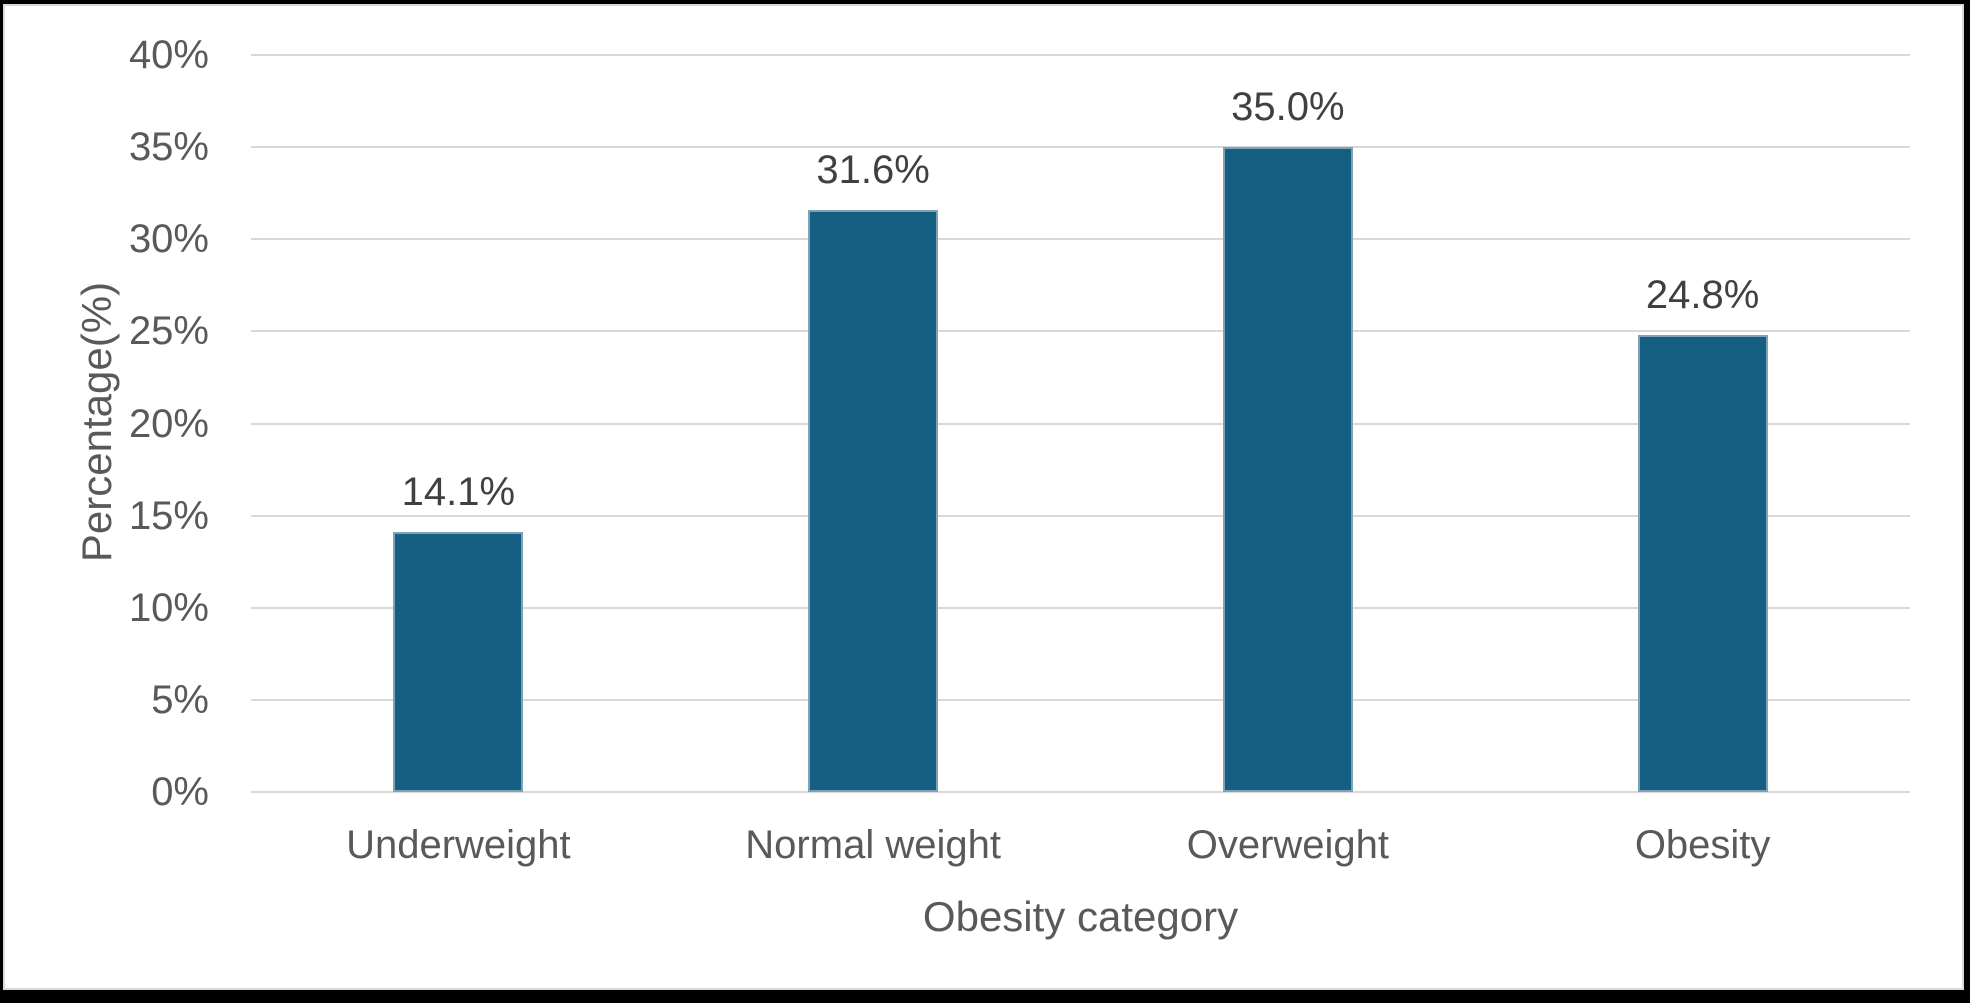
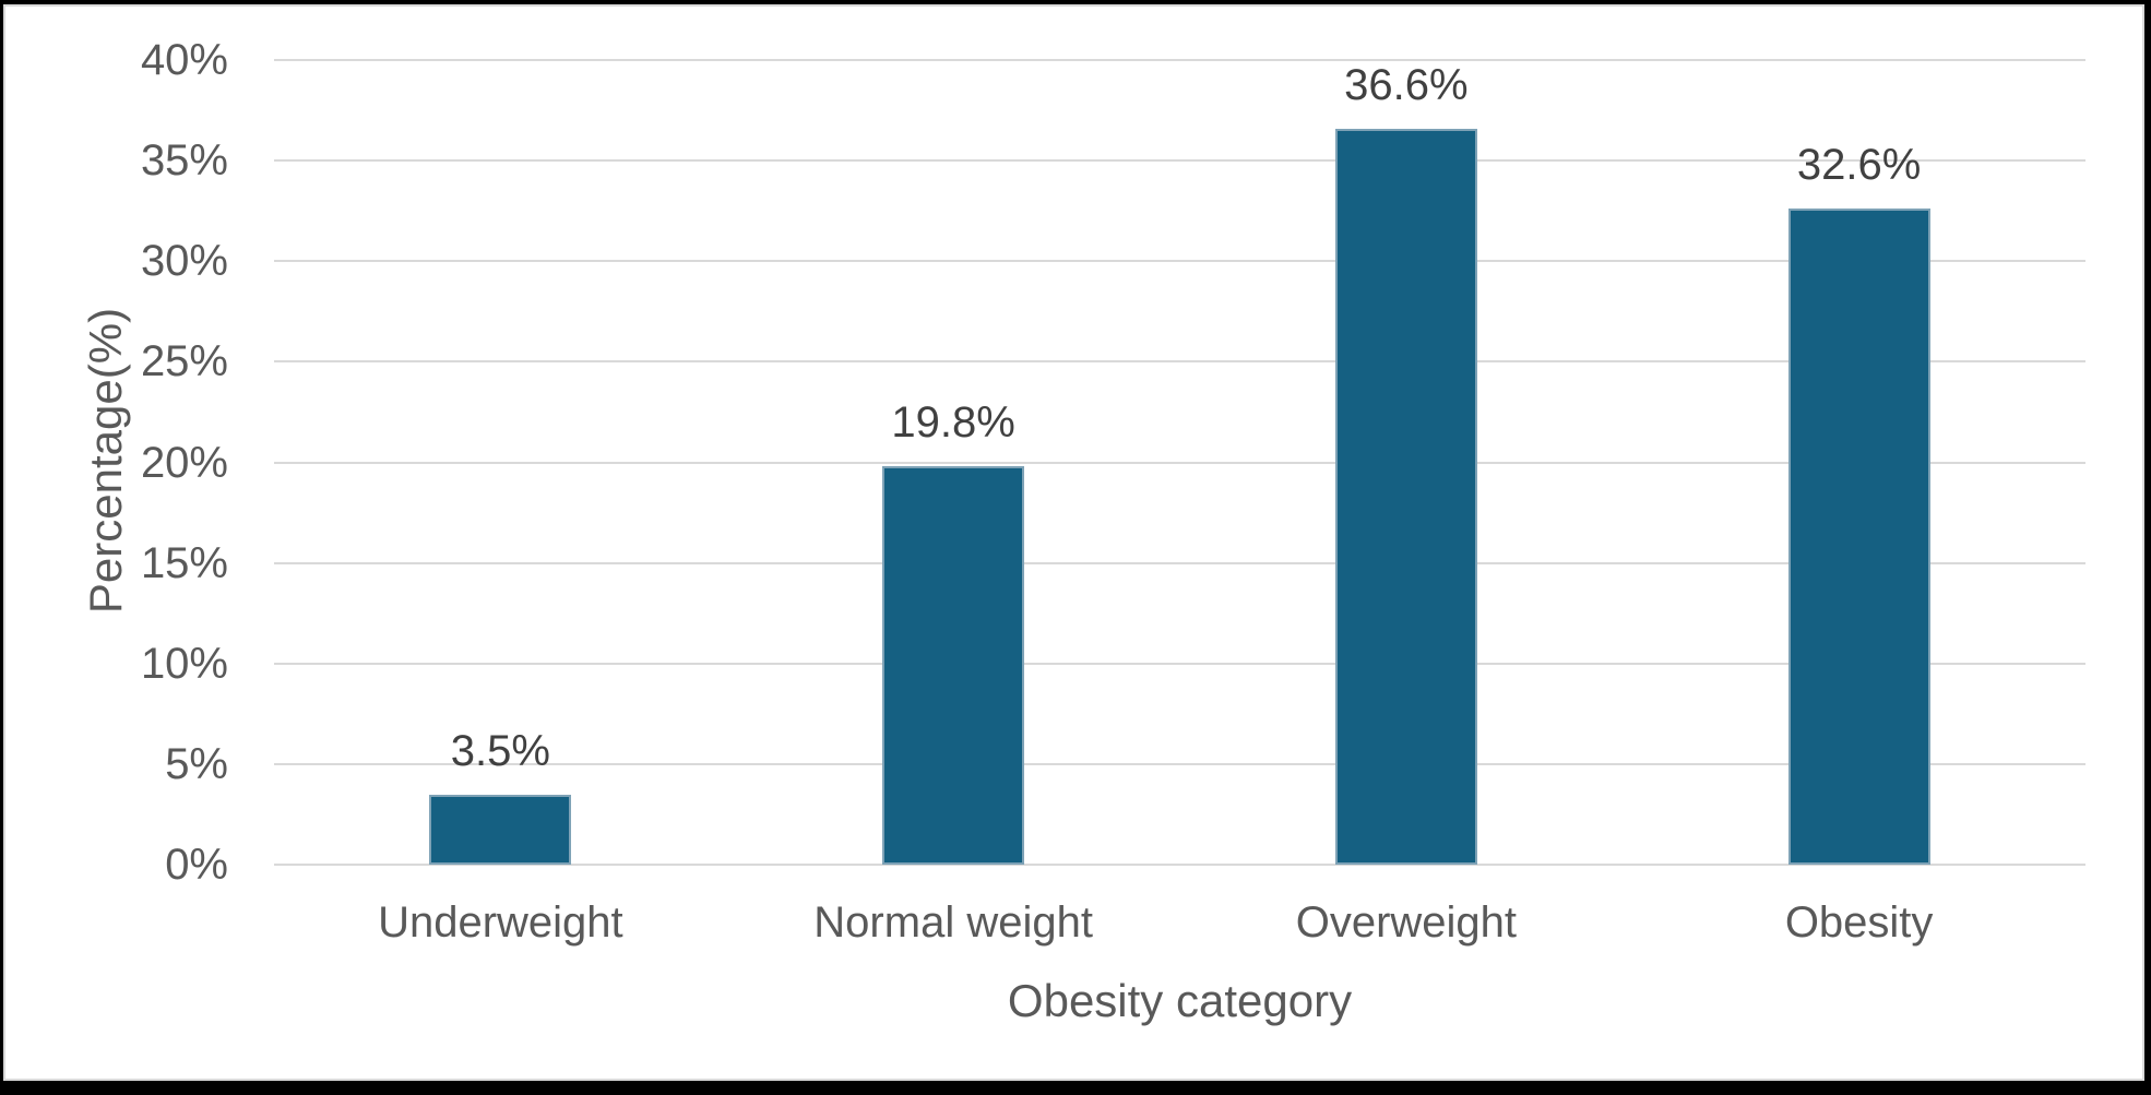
Underweight: 14.1% -> 3.5%
Normal weight: 31.6% -> 19.8%
Overweight: 35.0% -> 36.6%
Obesity: 24.8% -> 32.6%
